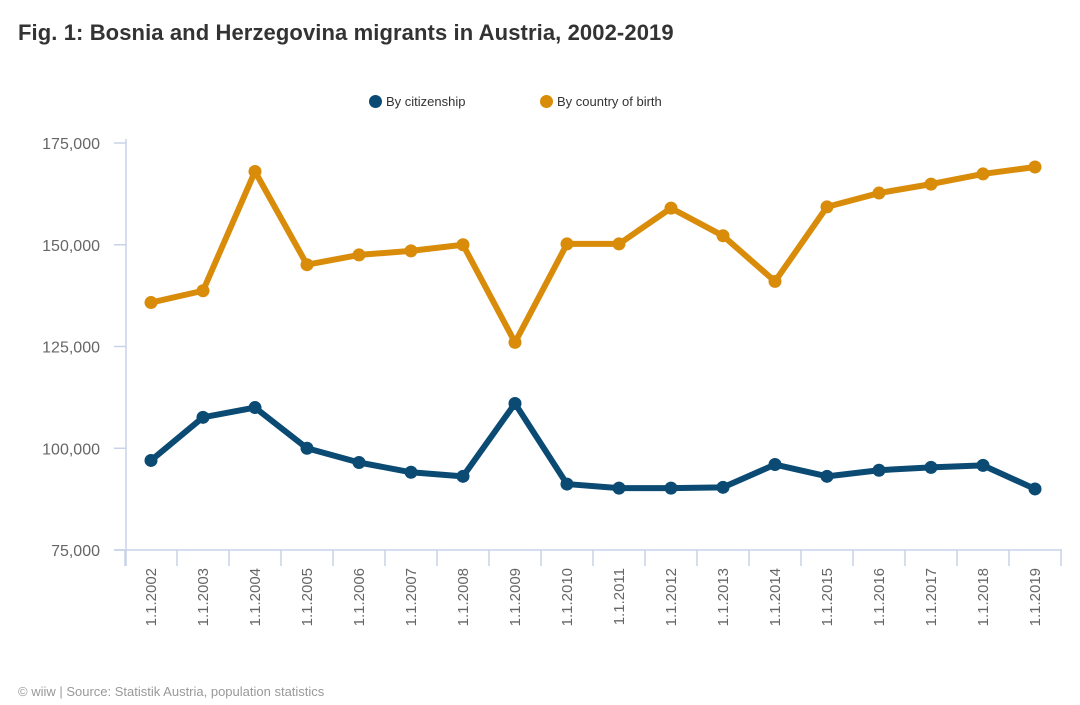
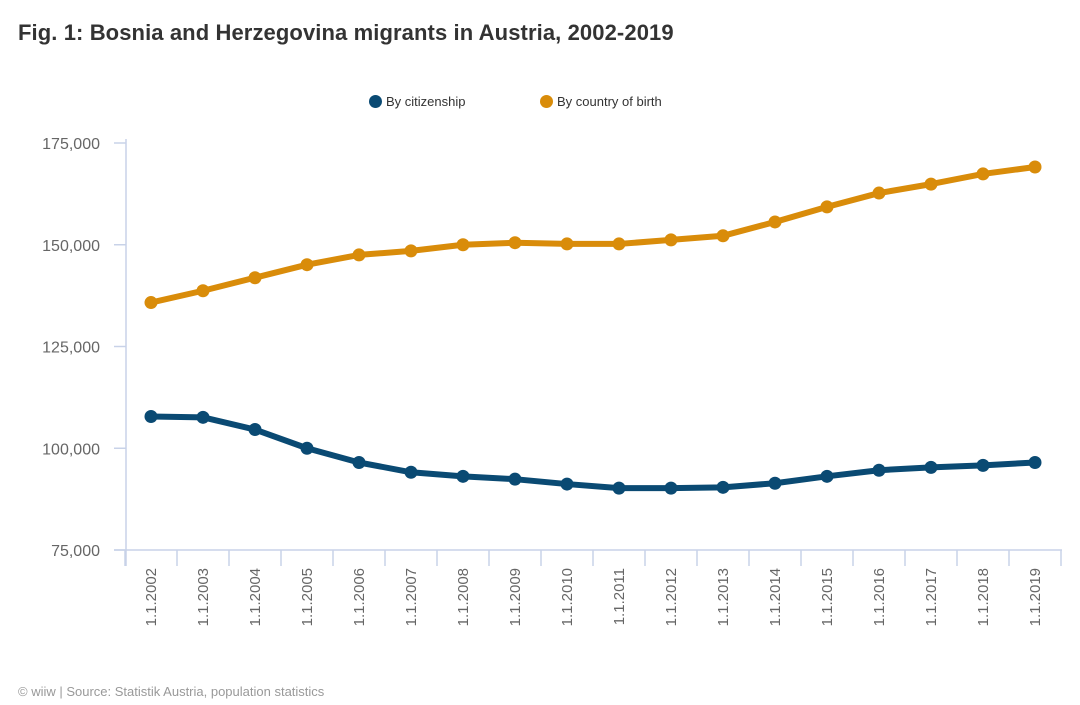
By citizenship/1.1.2002: 97000 -> 108000
By citizenship/1.1.2004: 110000 -> 105000
By country of birth/1.1.2004: 168000 -> 142000
By citizenship/1.1.2009: 111000 -> 92000
By country of birth/1.1.2009: 126000 -> 150000
By country of birth/1.1.2012: 159000 -> 151000
By citizenship/1.1.2014: 96000 -> 91000
By country of birth/1.1.2014: 141000 -> 156000
By citizenship/1.1.2019: 90000 -> 96000
